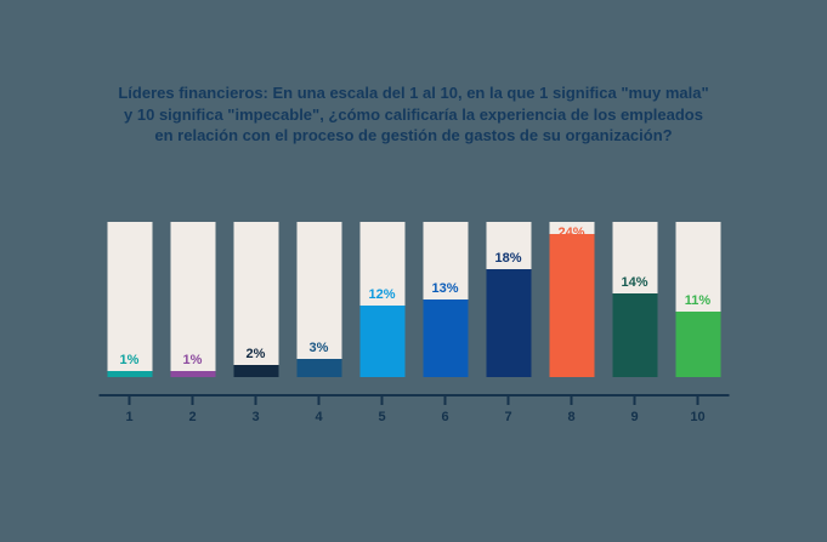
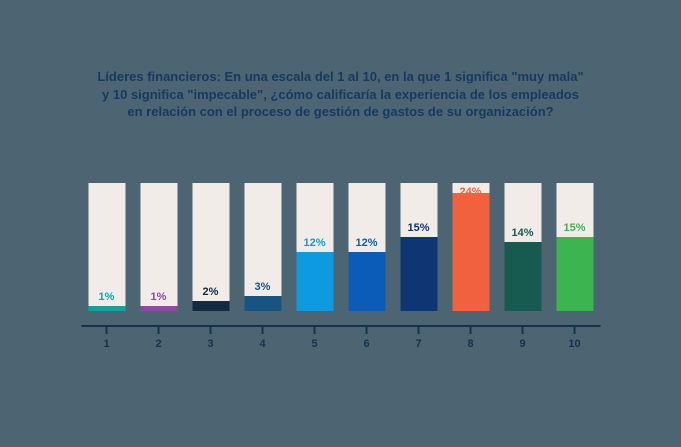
6: 13% -> 12%
7: 18% -> 15%
10: 11% -> 15%
